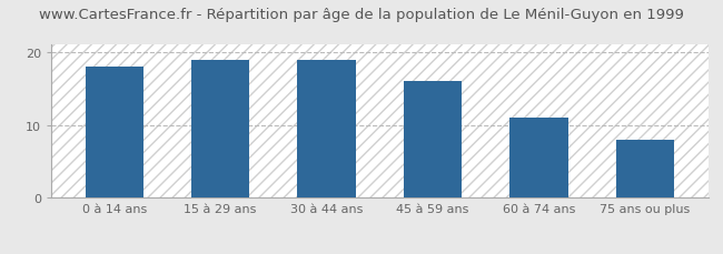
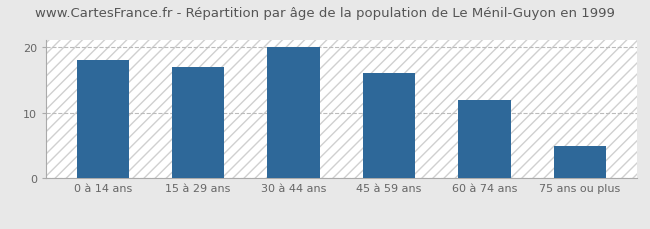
15 à 29 ans: 19 -> 17
30 à 44 ans: 19 -> 20
60 à 74 ans: 11 -> 12
75 ans ou plus: 8 -> 5
